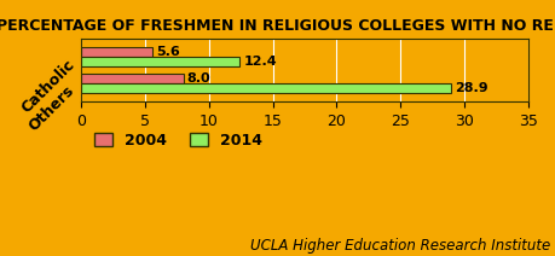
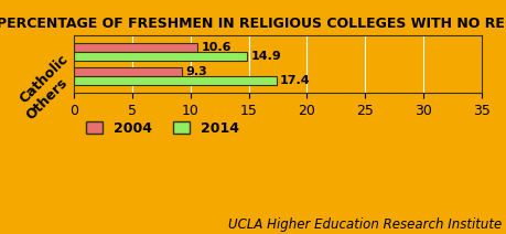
2004/Catholic: 5.6 -> 10.6
2014/Catholic: 12.4 -> 14.9
2004/Others: 8.0 -> 9.3
2014/Others: 28.9 -> 17.4
